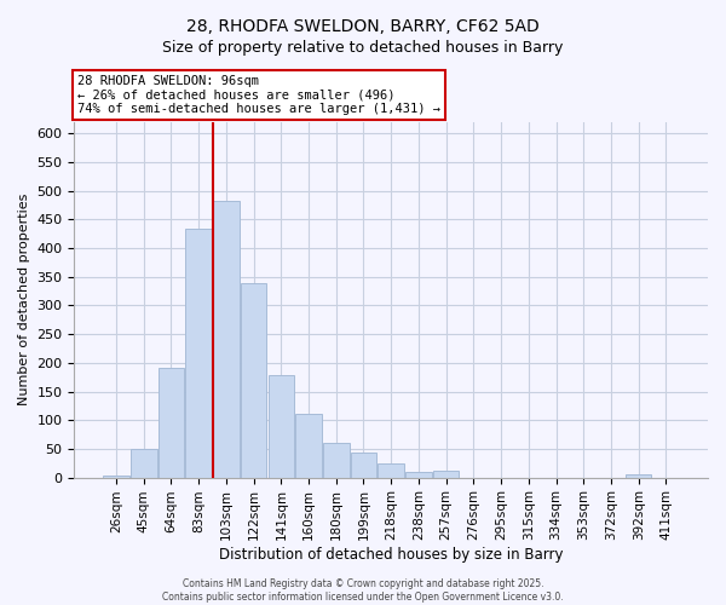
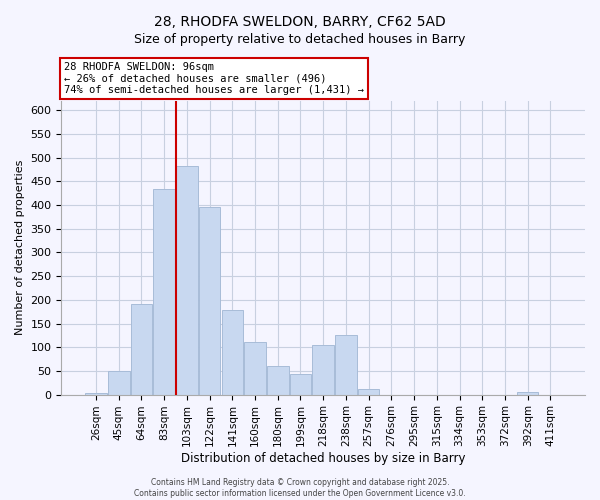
122sqm: 340 -> 395
218sqm: 25 -> 105
238sqm: 10 -> 125
